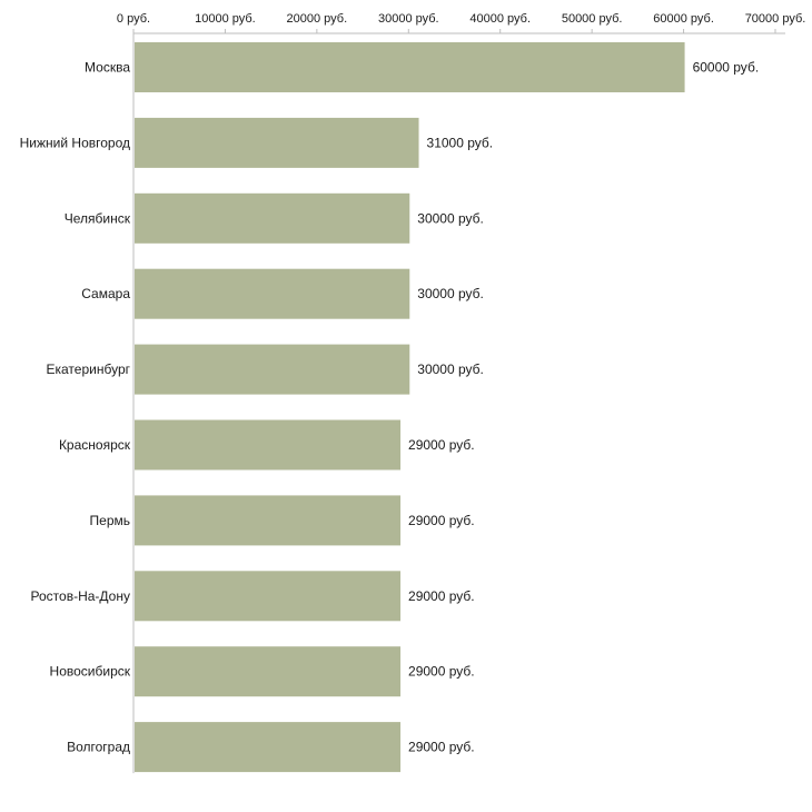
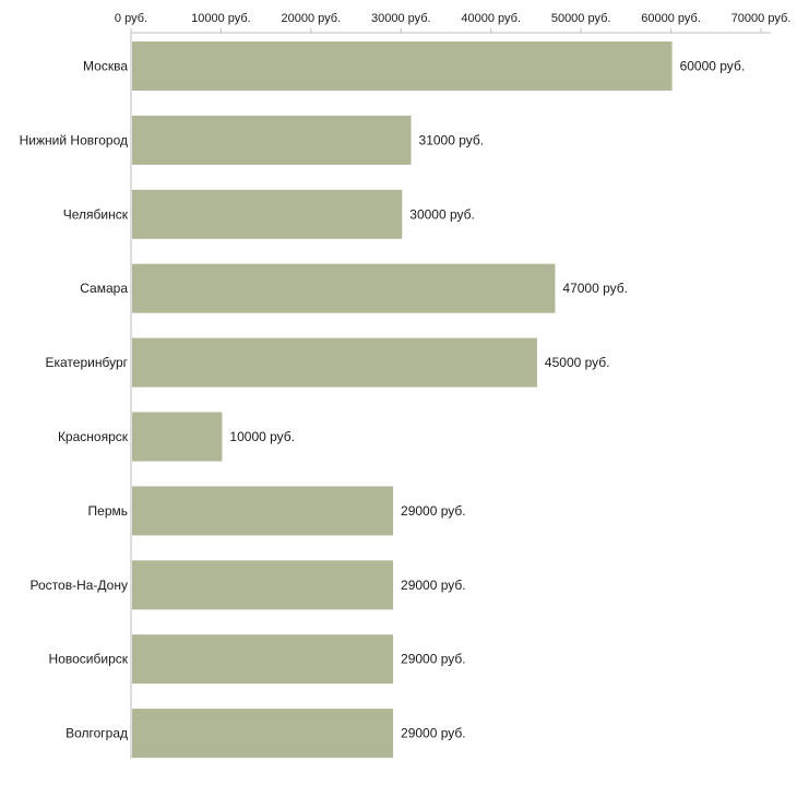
Самара: 30000 -> 47000
Екатеринбург: 30000 -> 45000
Красноярск: 29000 -> 10000
